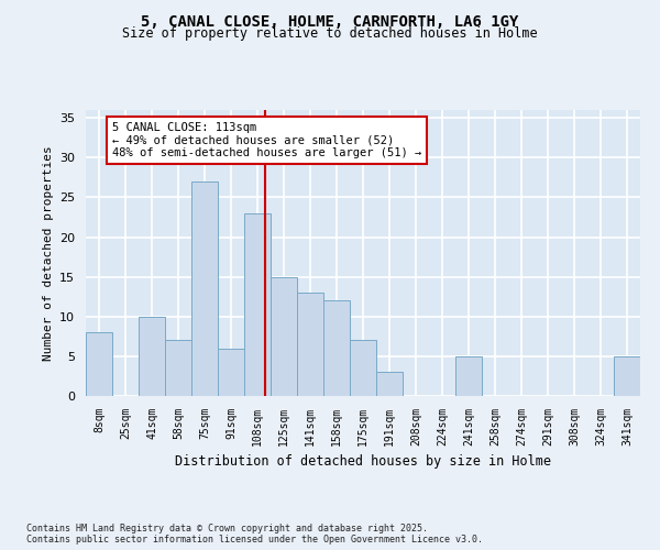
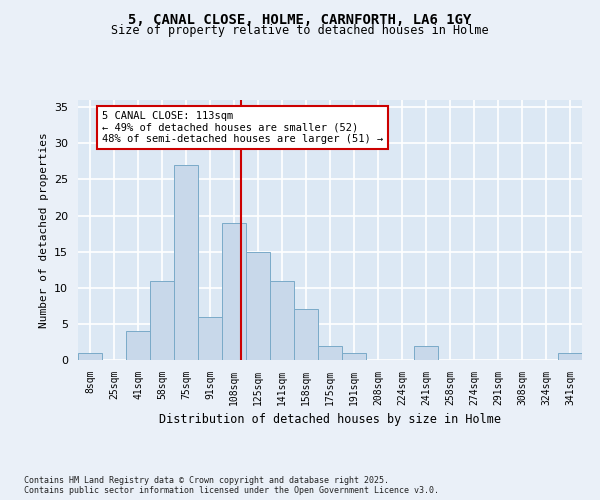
8sqm: 8 -> 1
41sqm: 10 -> 4
58sqm: 7 -> 11
108sqm: 23 -> 19
141sqm: 13 -> 11
158sqm: 12 -> 7
175sqm: 7 -> 2
191sqm: 3 -> 1
241sqm: 5 -> 2
341sqm: 5 -> 1
